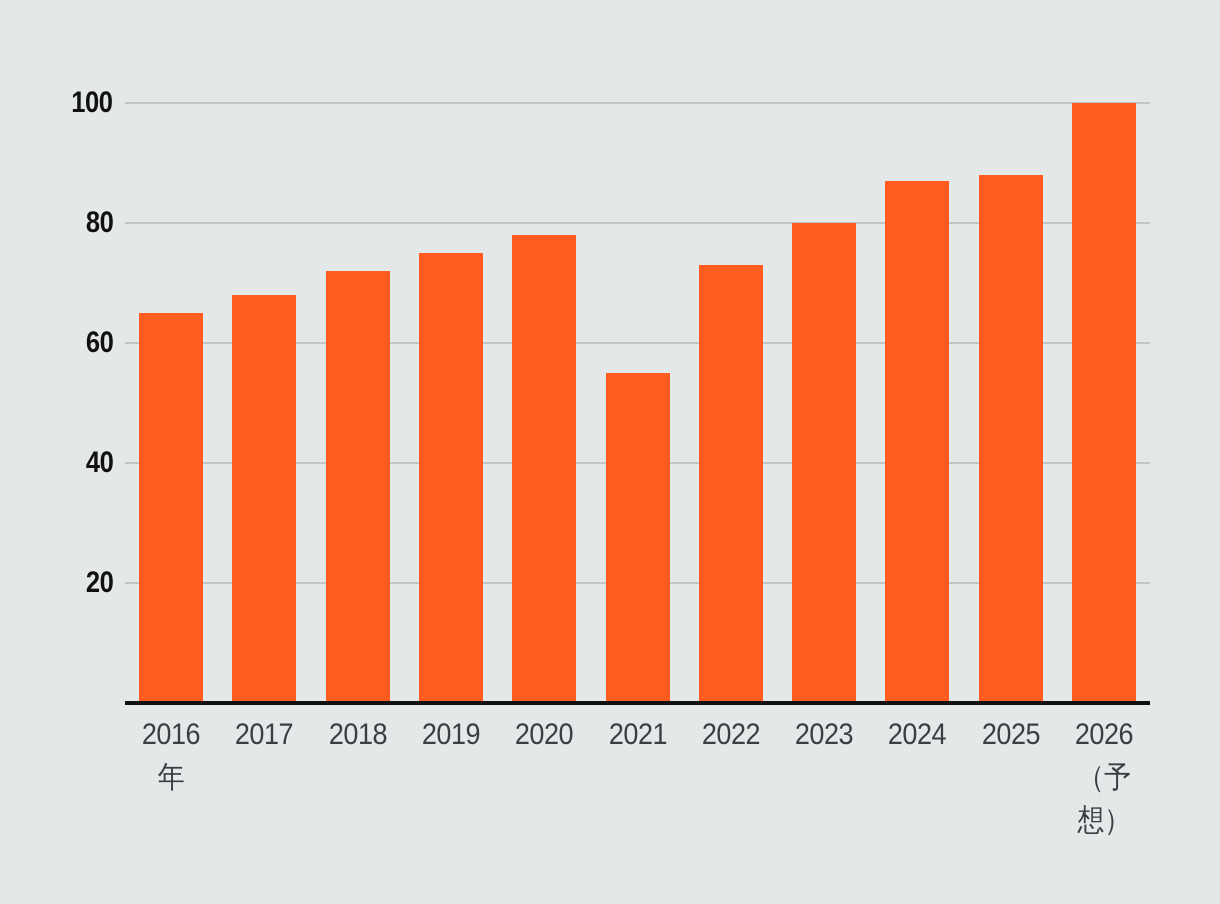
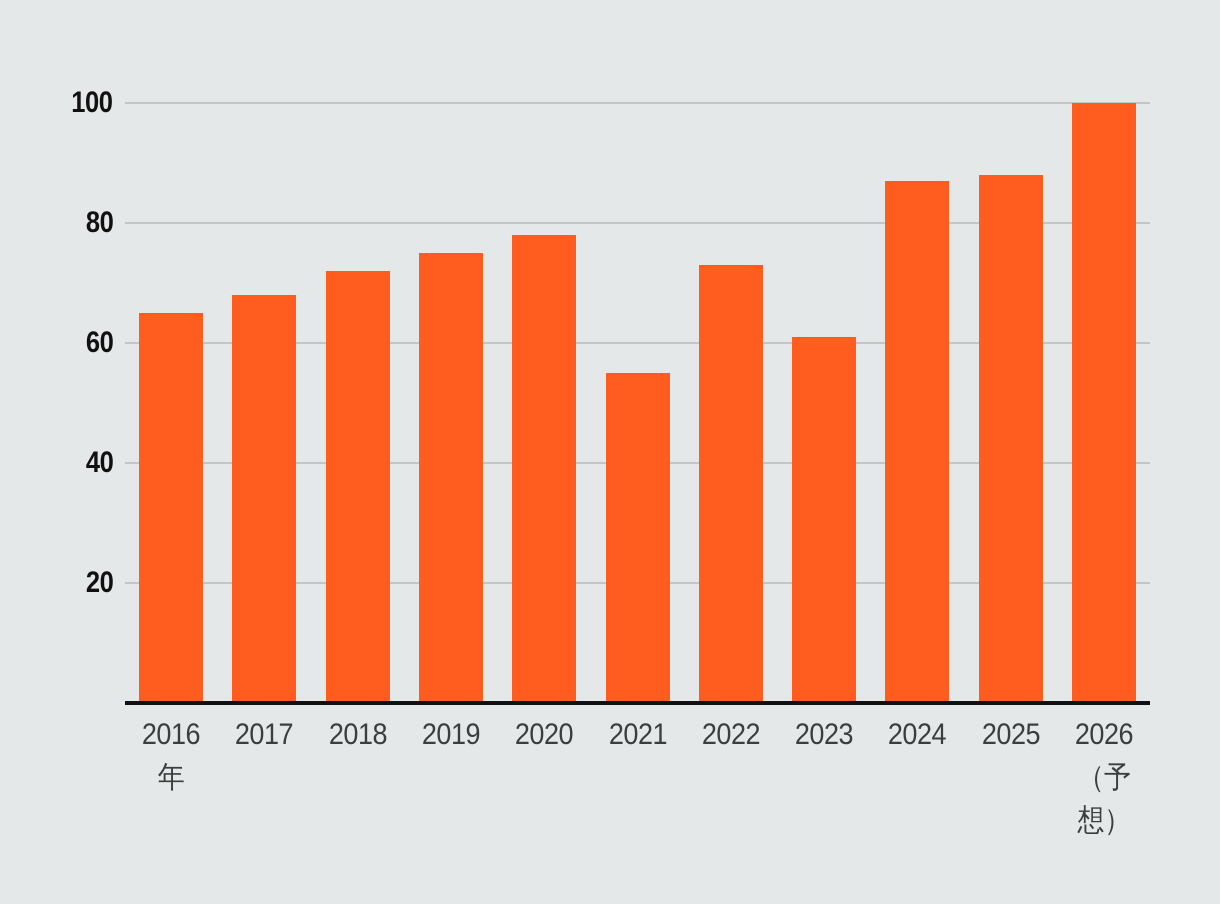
2023: 80 -> 61
